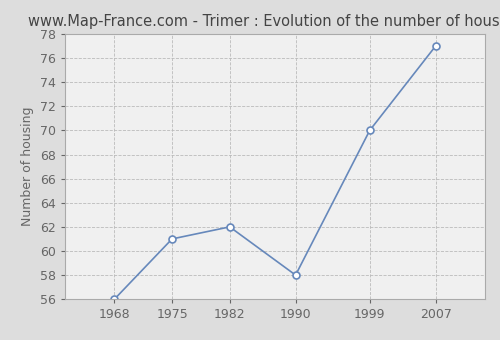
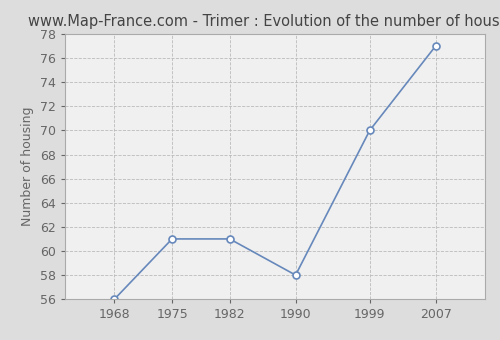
1982: 62 -> 61
